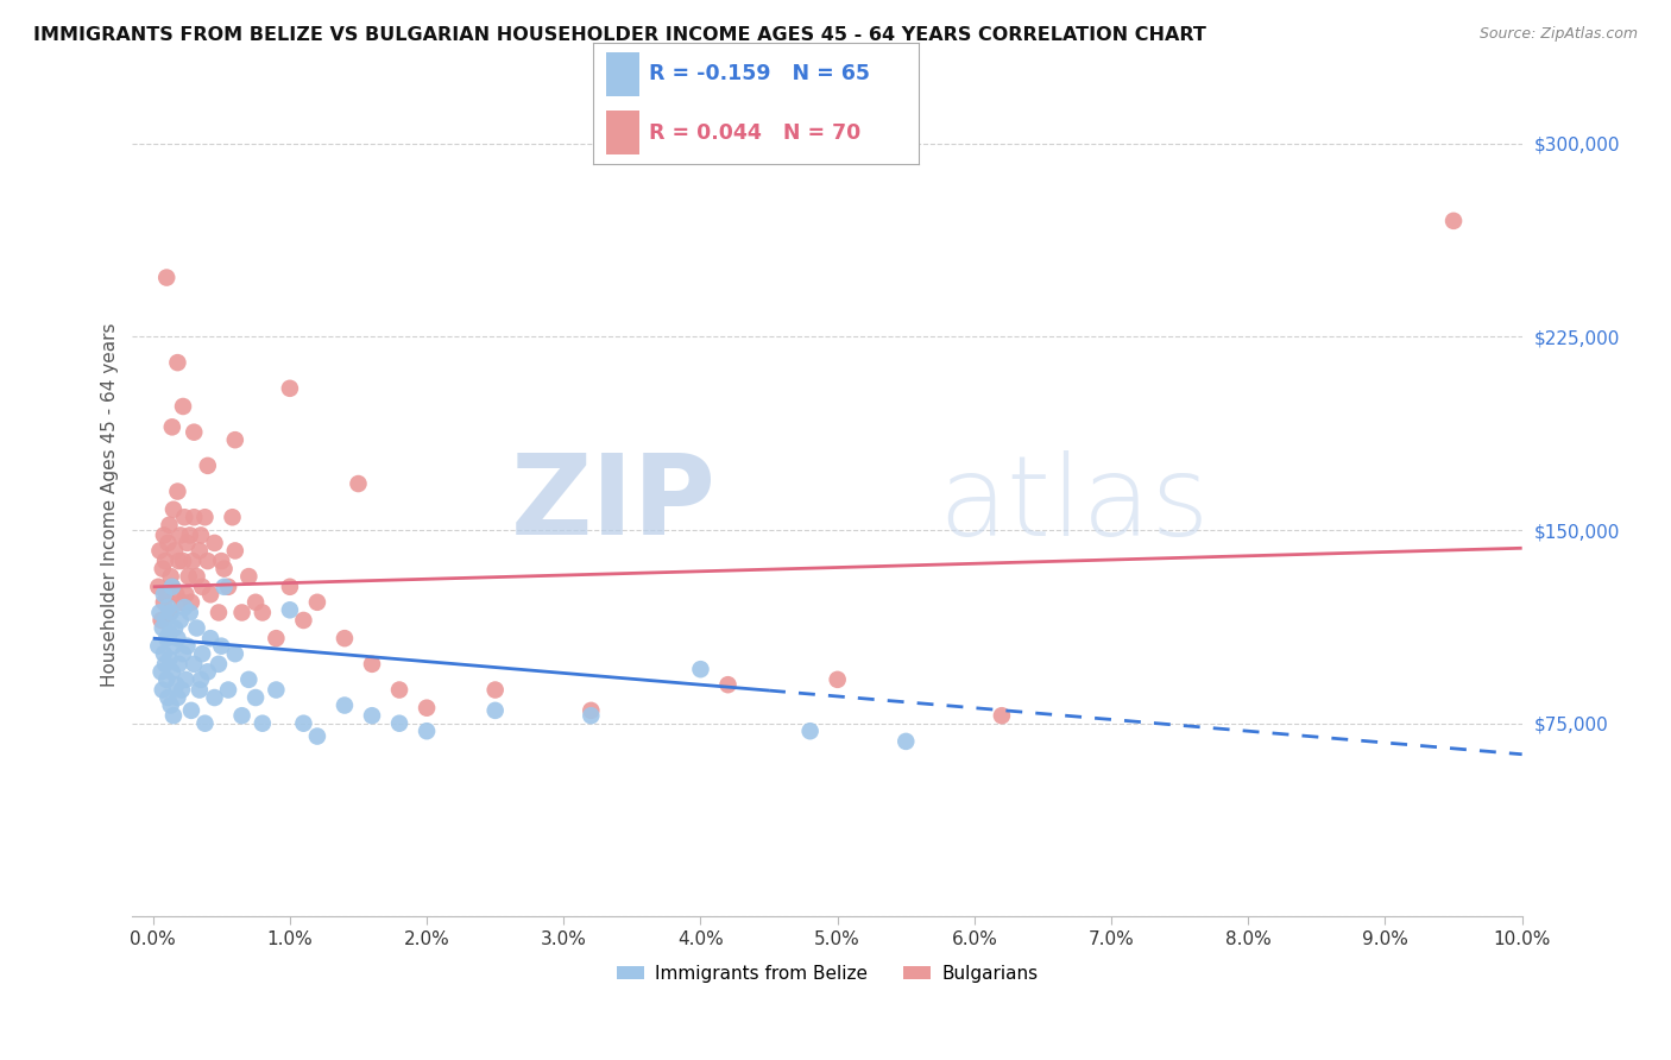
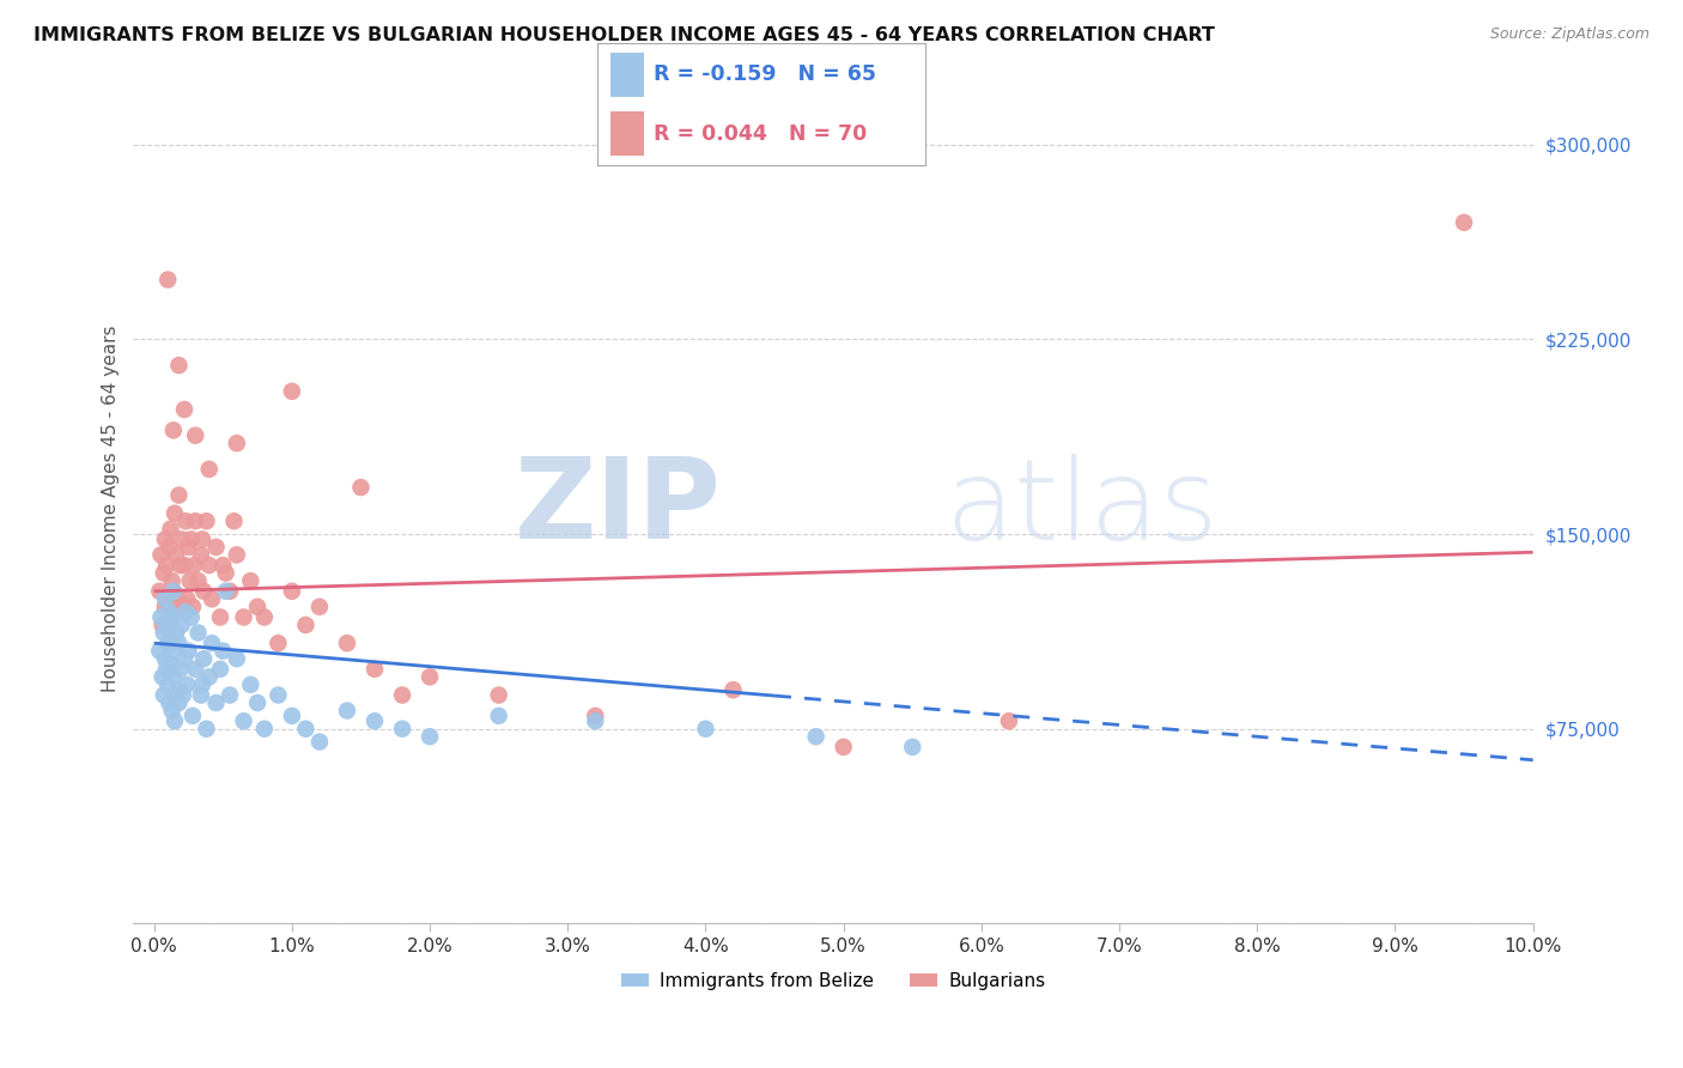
Immigrants from Belize/1.0%: $119,000 -> $80,000
Bulgarians/2.0%: $81,000 -> $95,000
Immigrants from Belize/4.0%: $96,000 -> $75,000
Bulgarians/5.0%: $92,000 -> $68,000
